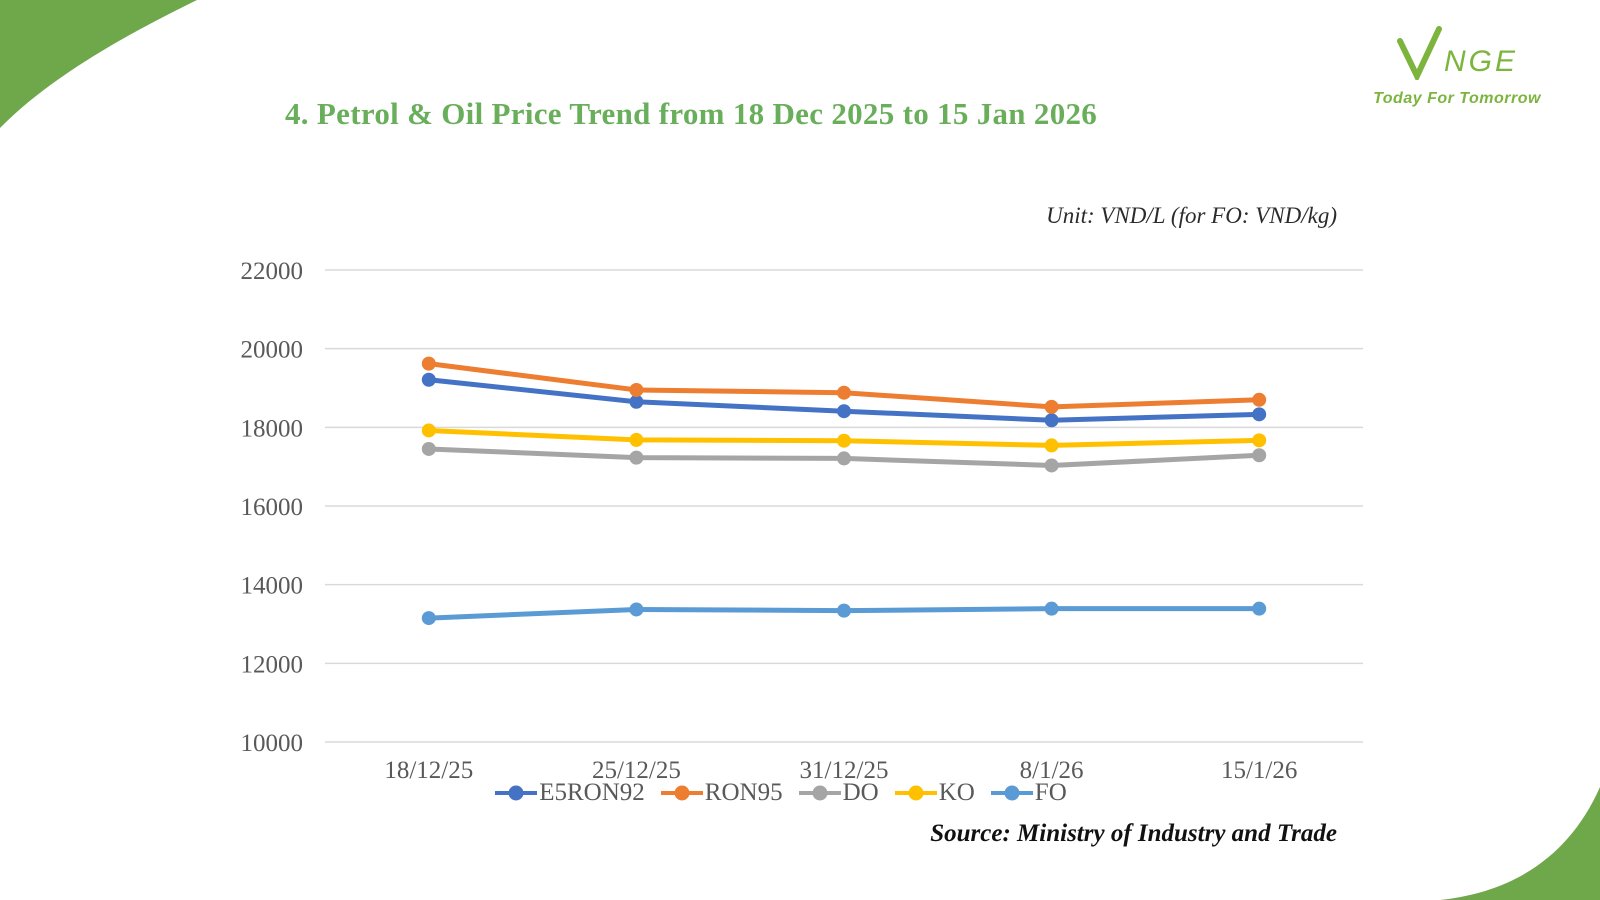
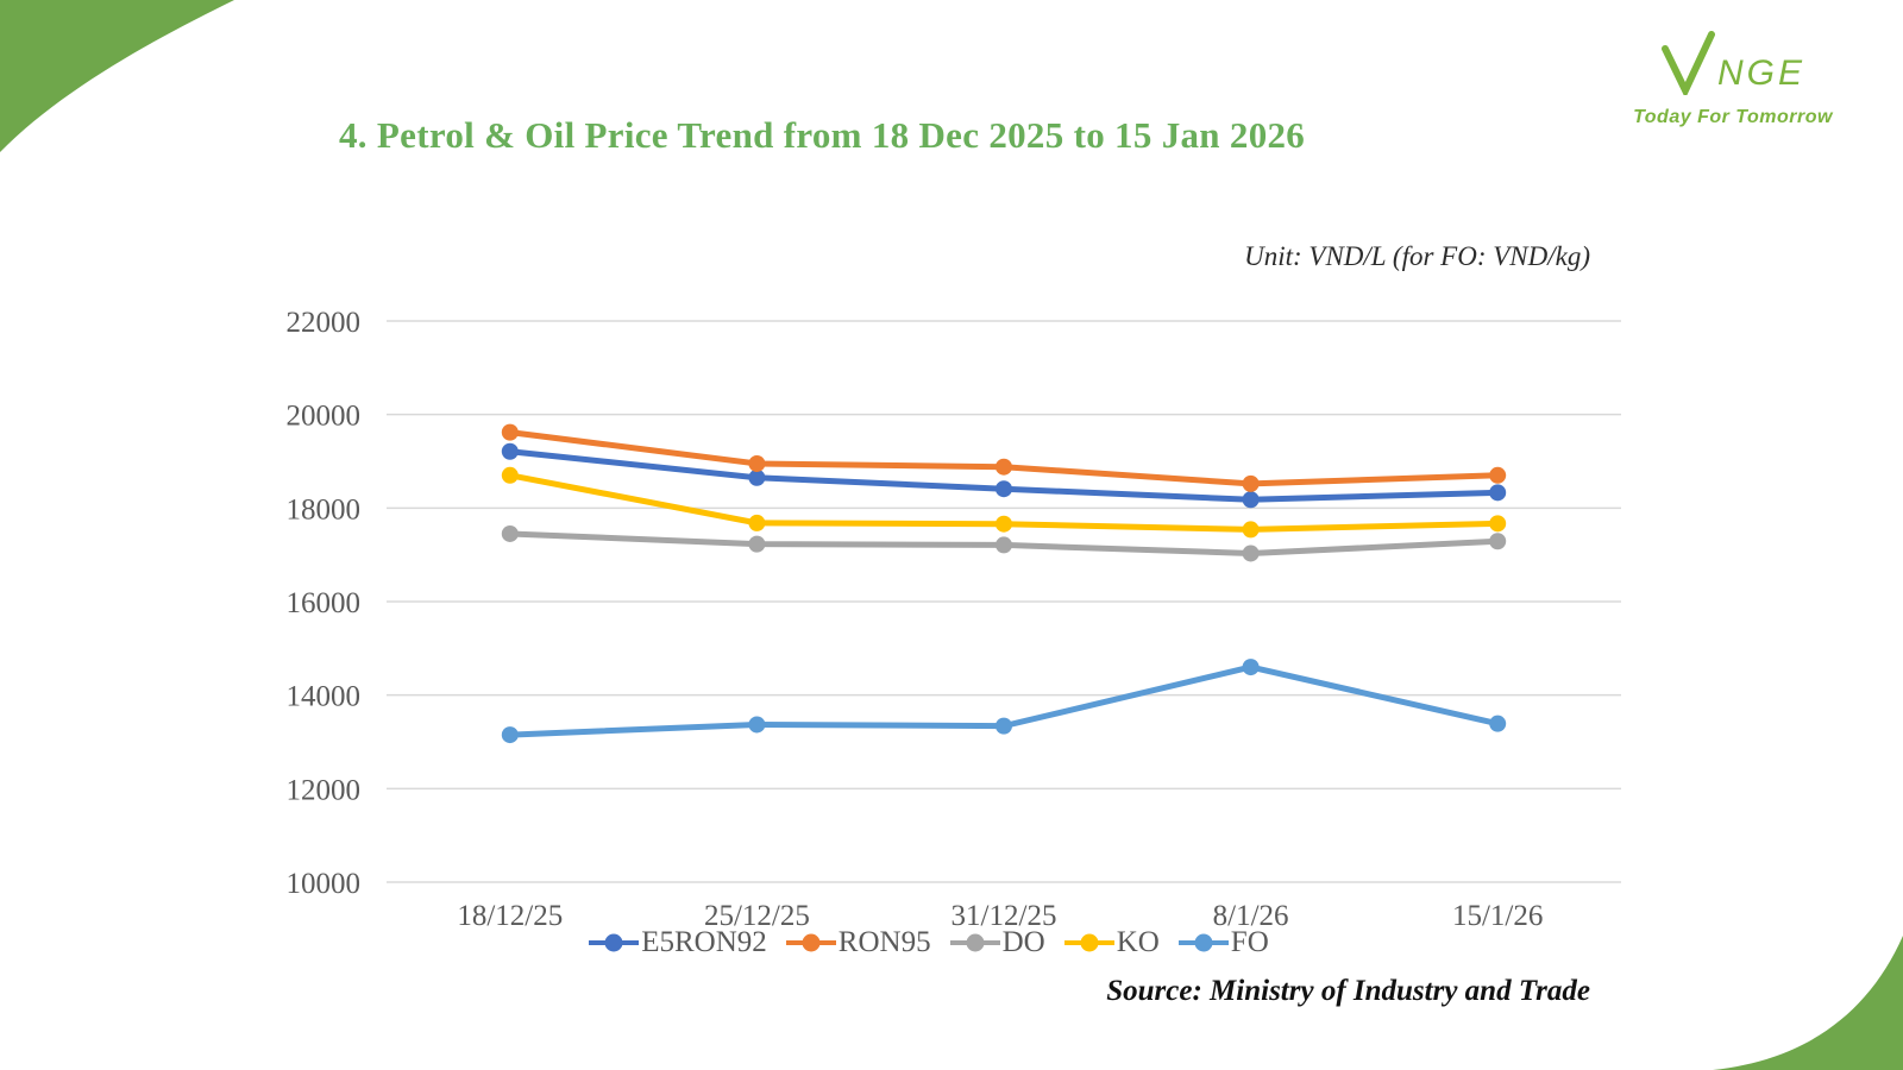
KO/18/12/25: 17900 -> 18700
FO/8/1/26: 13400 -> 14600
